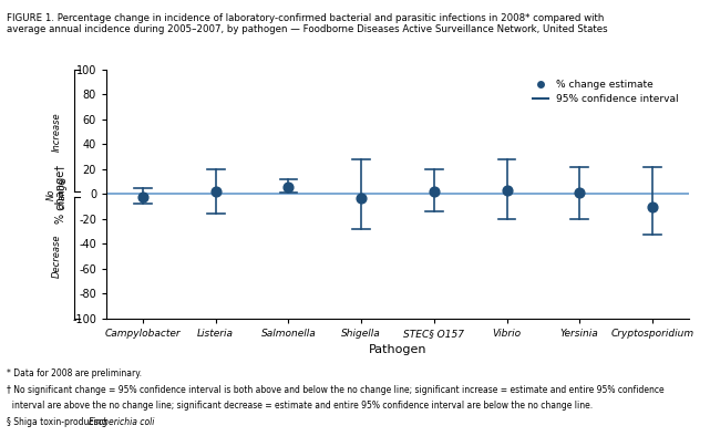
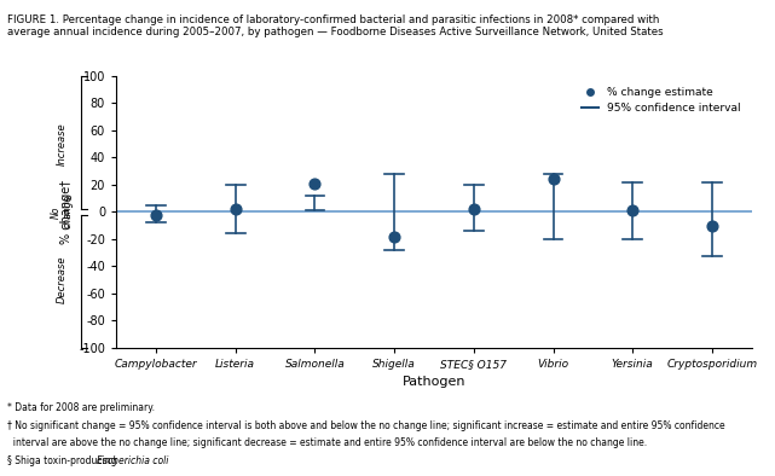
Salmonella: 6 -> 21
Shigella: -3 -> -18
Vibrio: 3 -> 24
